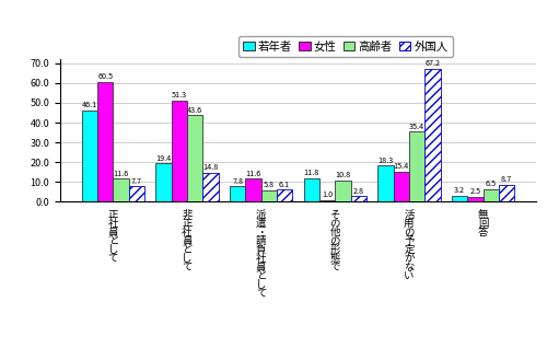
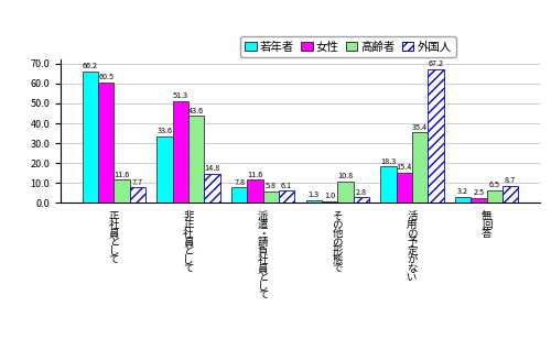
若年者/正 社 員 と し て: 46.1 -> 66.2
若年者/非 正 社 員 と し て: 19.4 -> 33.6
若年者/そ の 他 の 形 態 で: 11.8 -> 1.3
